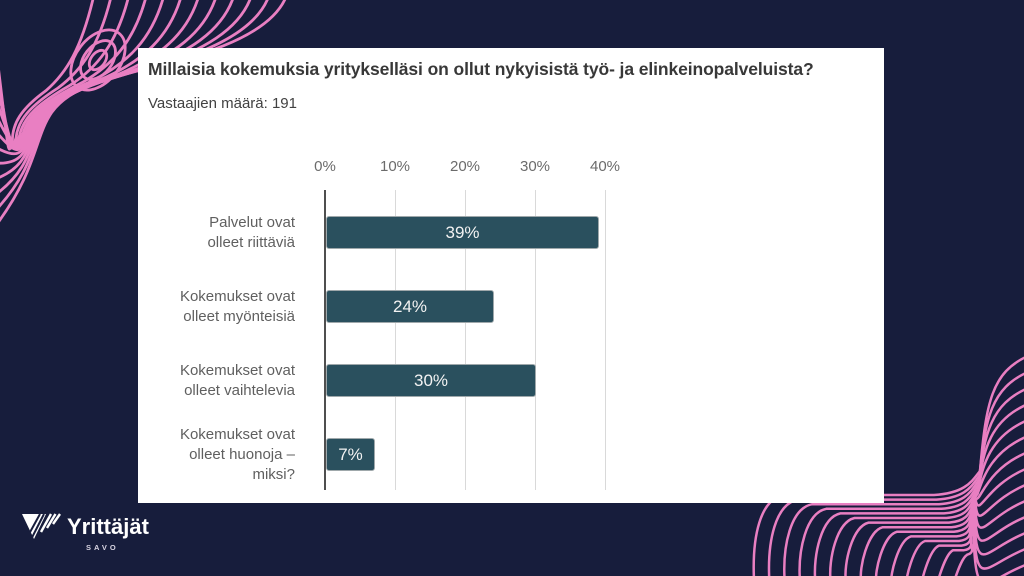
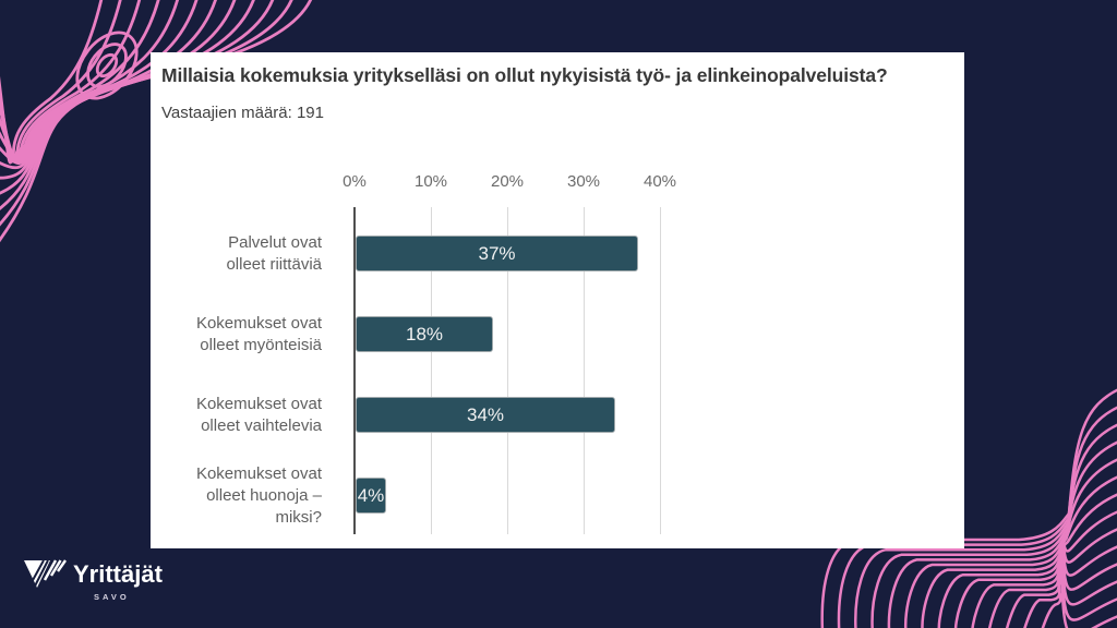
Palvelut ovat olleet riittäviä: 39% -> 37%
Kokemukset ovat olleet myönteisiä: 24% -> 18%
Kokemukset ovat olleet vaihtelevia: 30% -> 34%
Kokemukset ovat olleet huonoja – miksi?: 7% -> 4%
